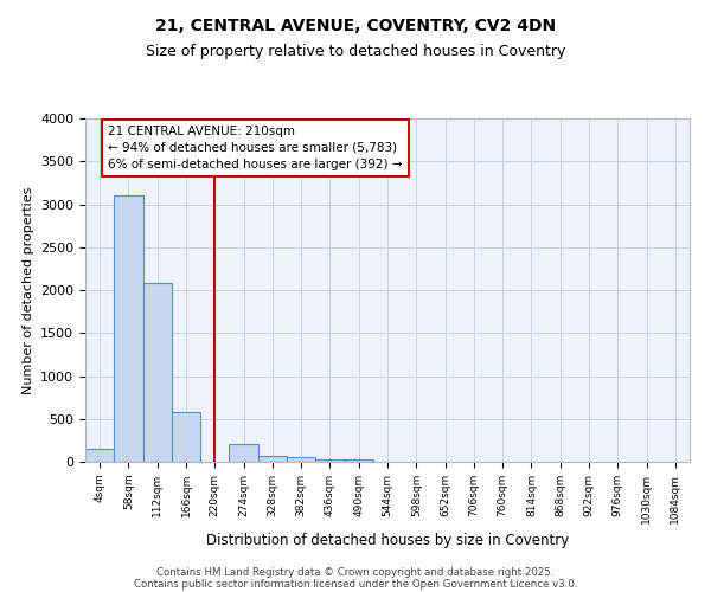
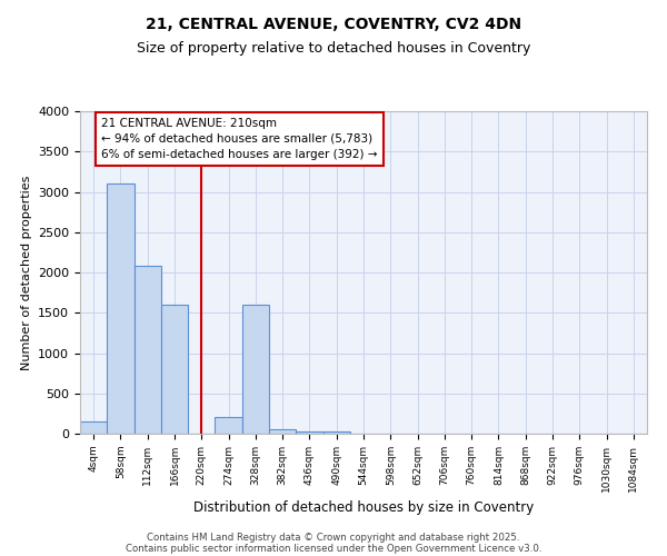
166sqm: 580 -> 1600
328sqm: 80 -> 1600
